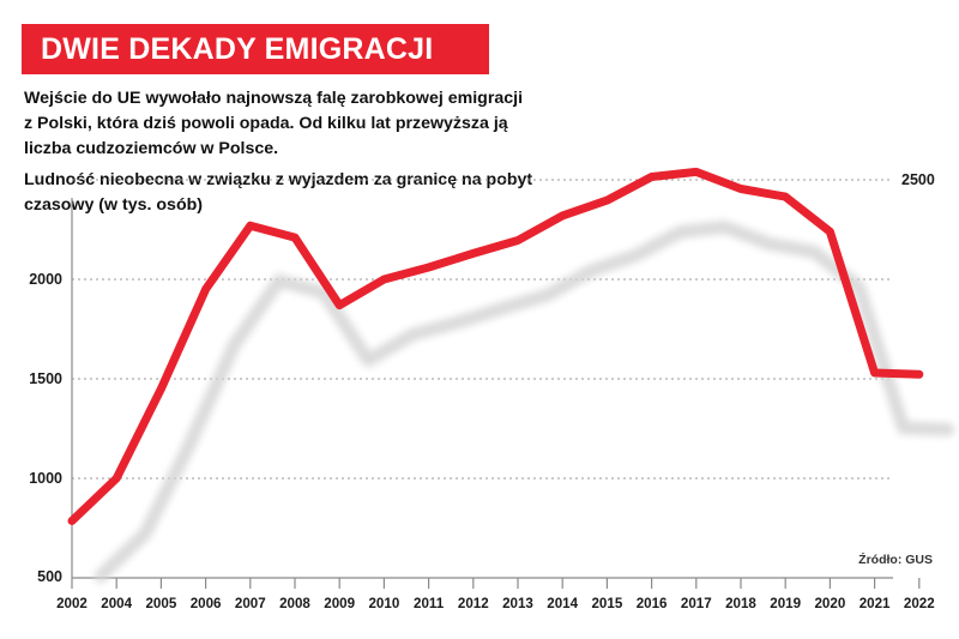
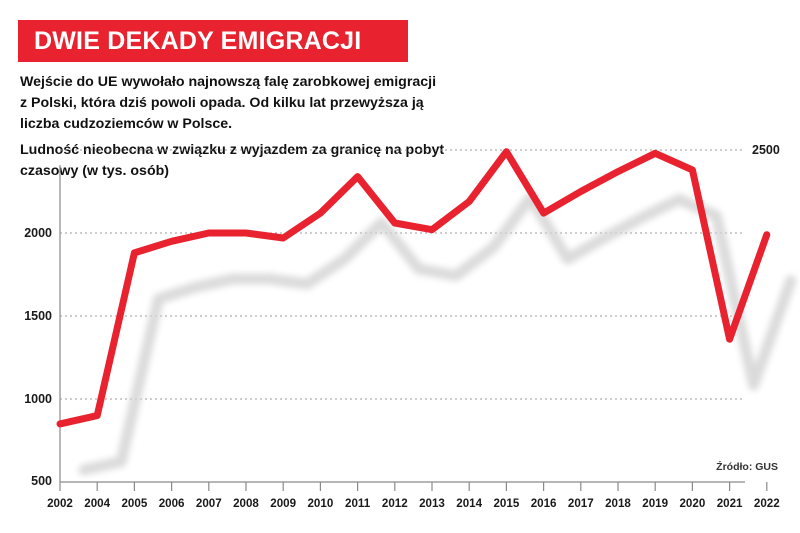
2002: 790 -> 850
2004: 1000 -> 900
2005: 1450 -> 1880
2007: 2270 -> 2000
2008: 2210 -> 2000
2009: 1870 -> 1970
2010: 2000 -> 2120
2011: 2060 -> 2340
2012: 2130 -> 2060
2013: 2200 -> 2020
2014: 2320 -> 2190
2015: 2400 -> 2490
2016: 2520 -> 2120
2017: 2540 -> 2250
2018: 2460 -> 2370
2019: 2420 -> 2480
2020: 2240 -> 2380
2021: 1530 -> 1360
2022: 1520 -> 1990
